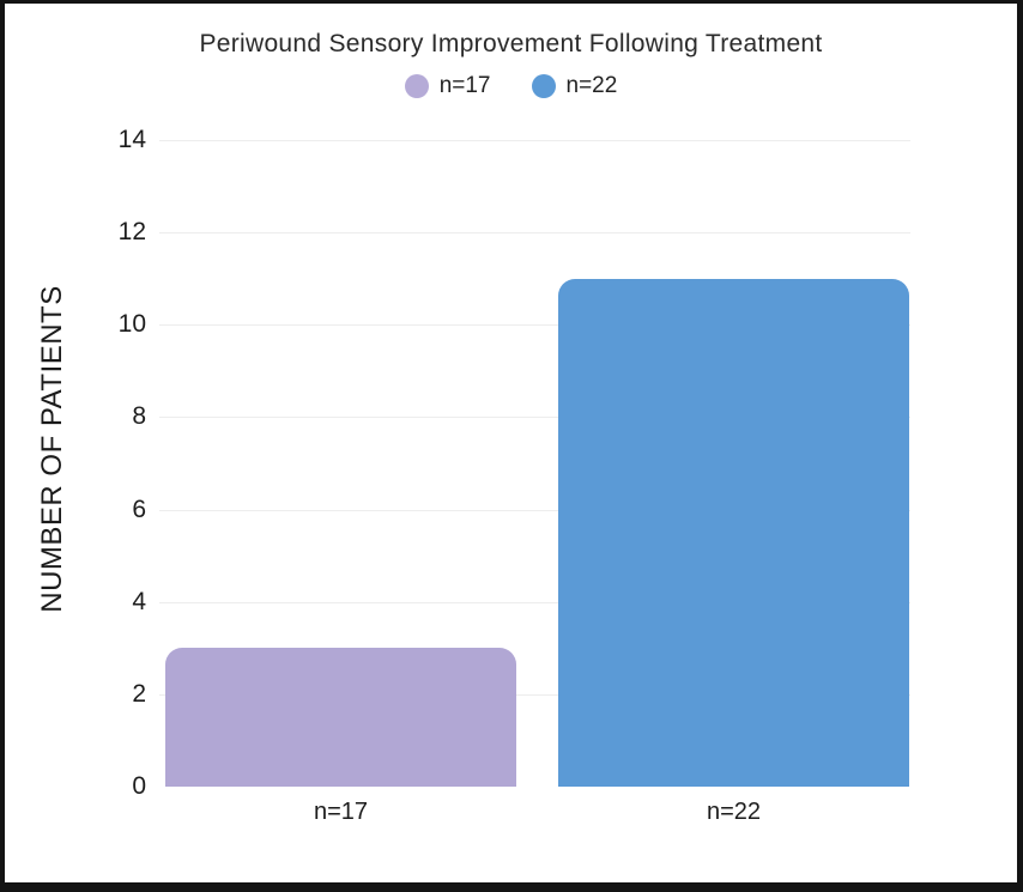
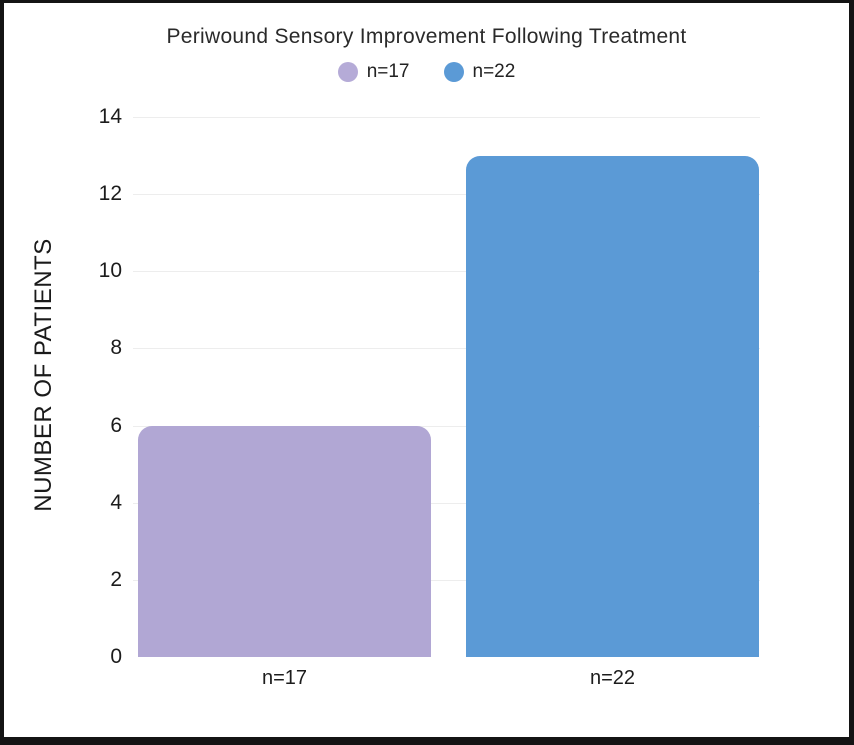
n=17: 3 -> 6
n=22: 11 -> 13
